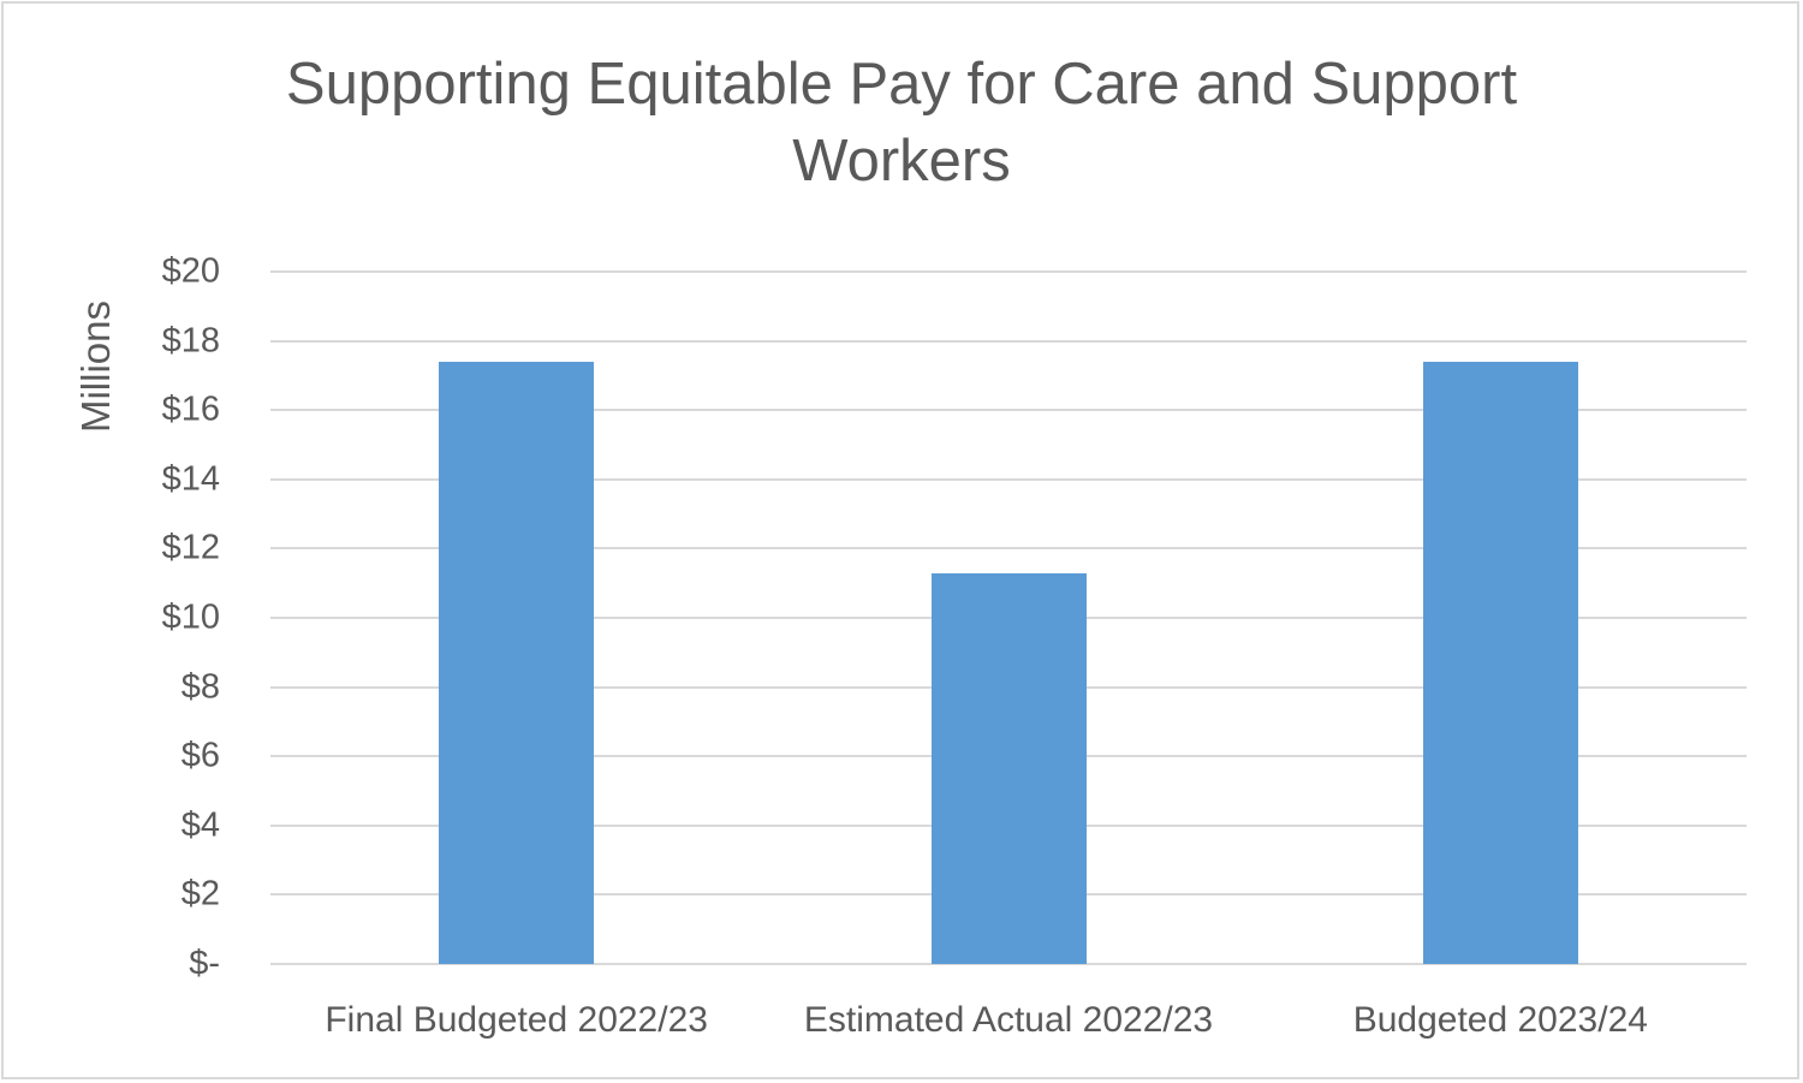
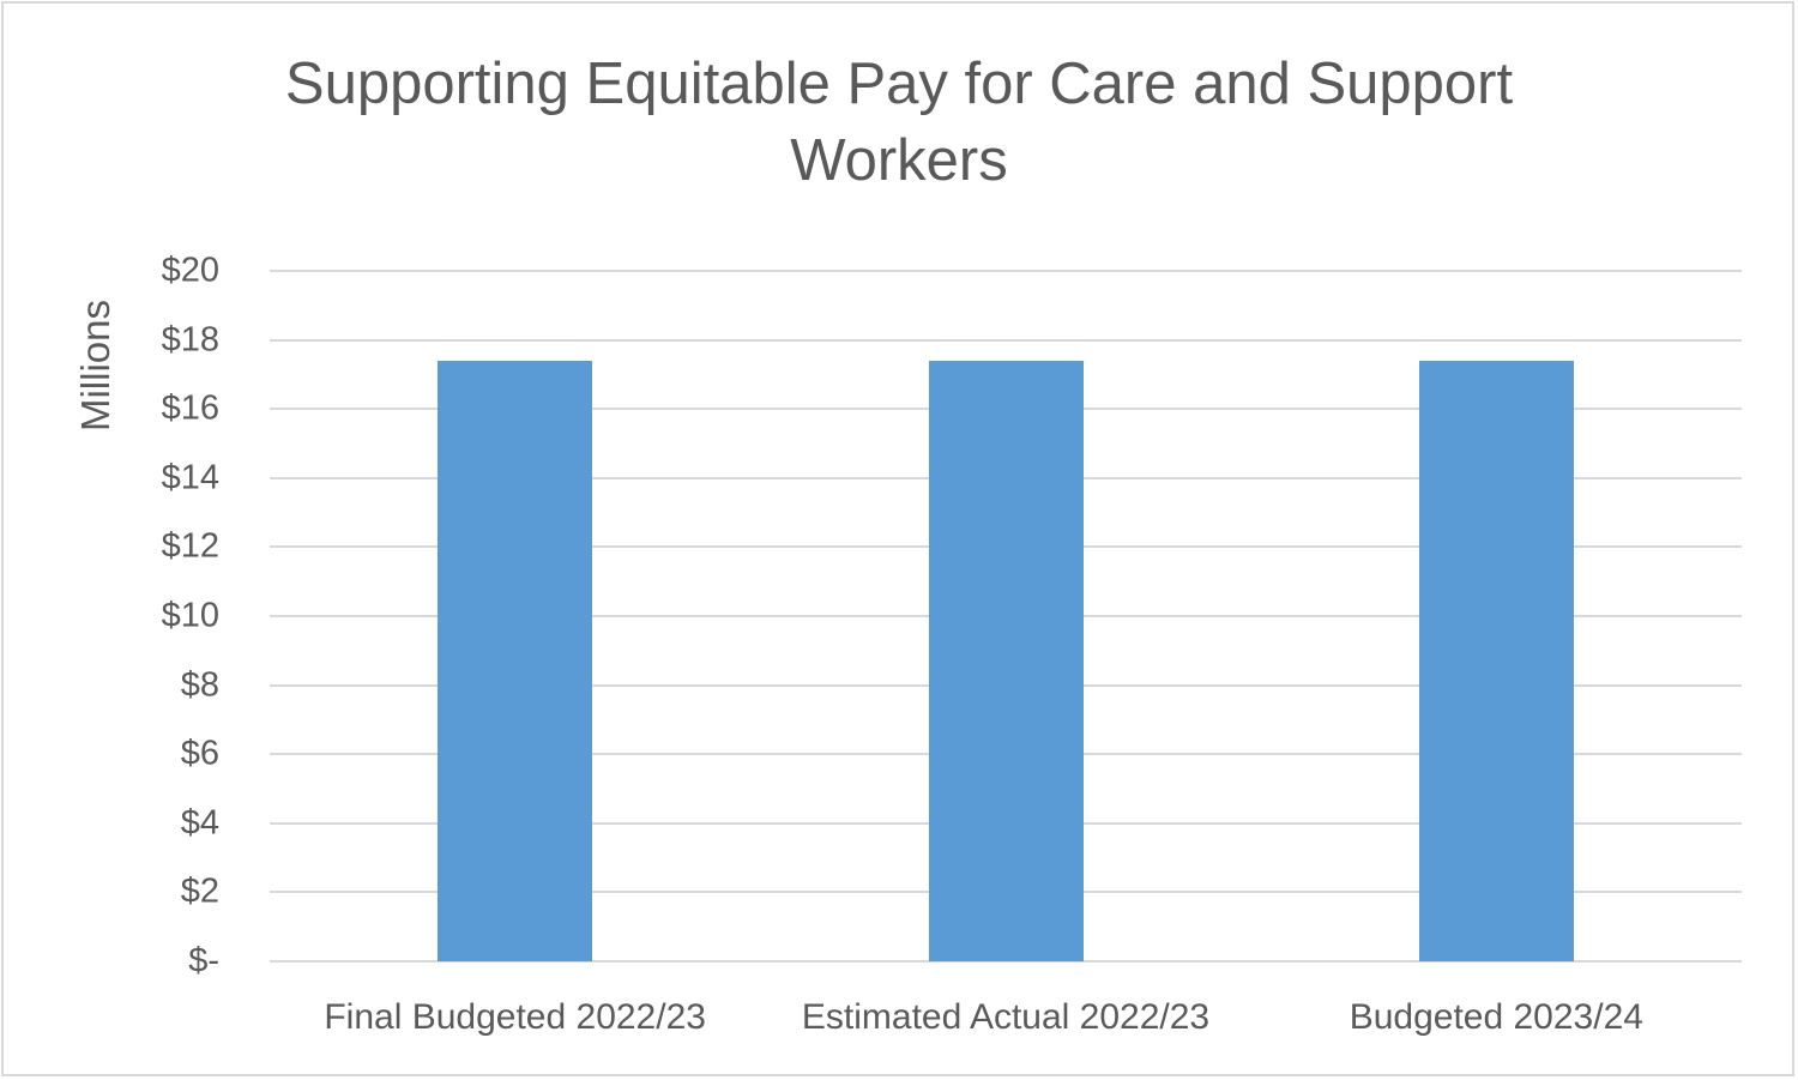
Estimated Actual 2022/23: $11.3 -> $17.4
